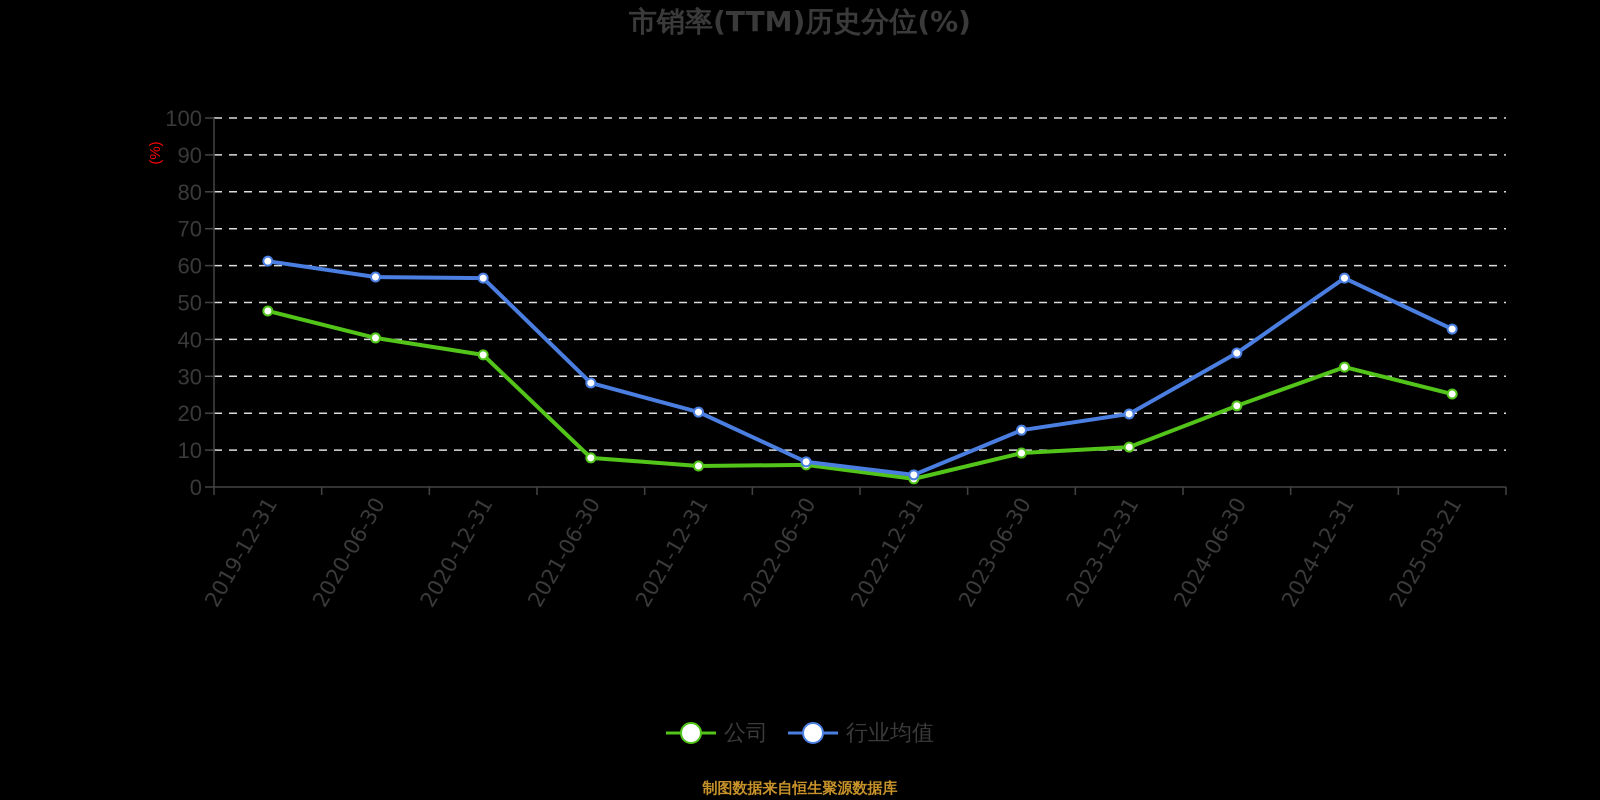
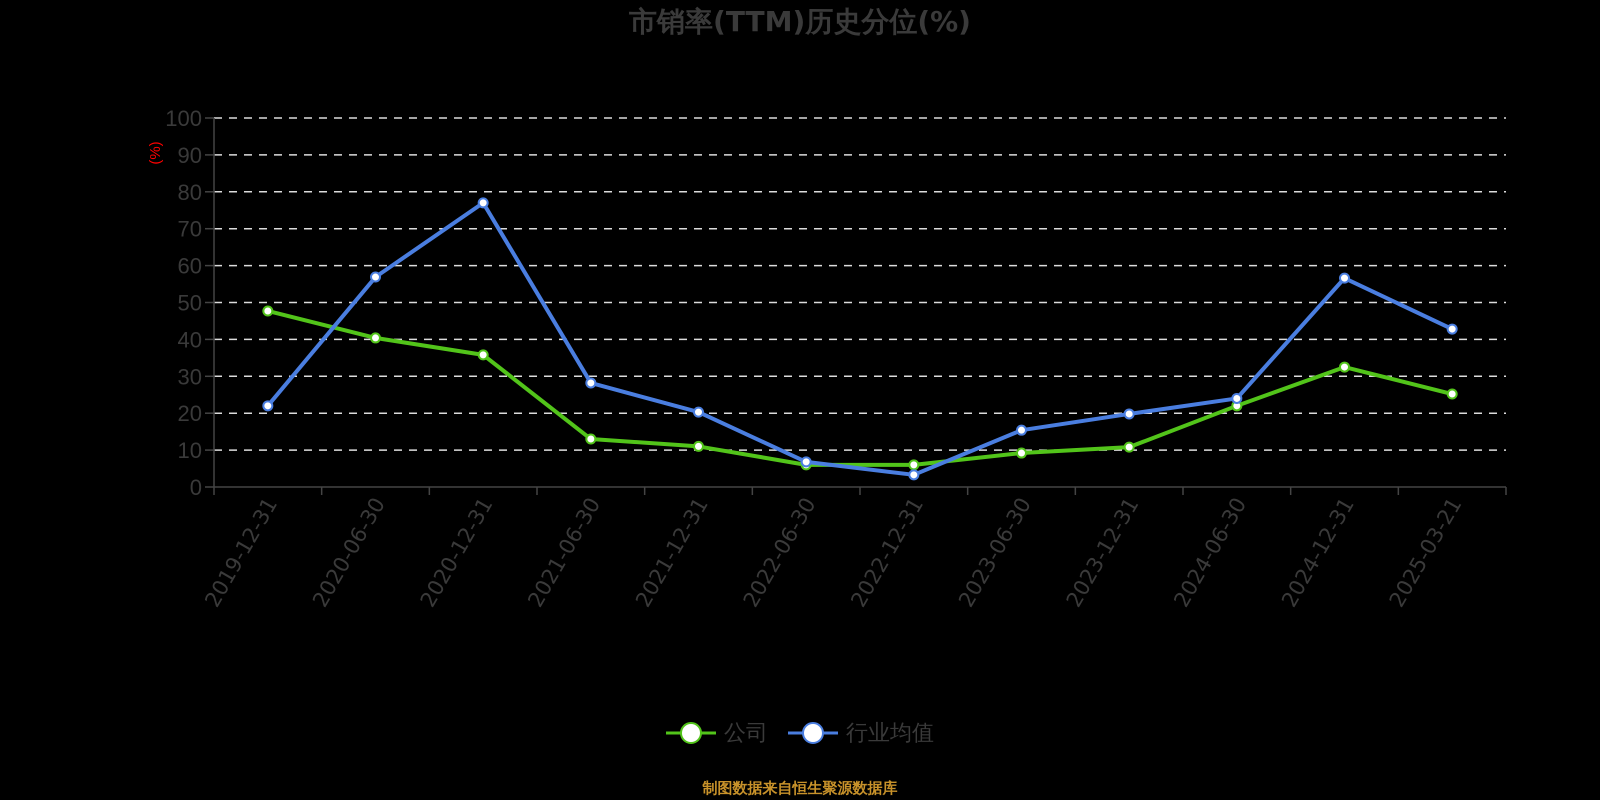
行业均值/2019-12-31: 61 -> 22
行业均值/2020-12-31: 57 -> 77
公司/2021-06-30: 8 -> 13
公司/2021-12-31: 6 -> 11
公司/2022-12-31: 2 -> 6
行业均值/2024-06-30: 36 -> 24
